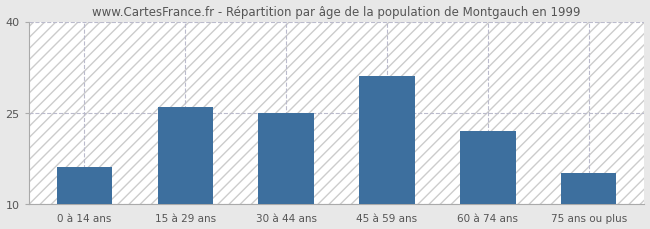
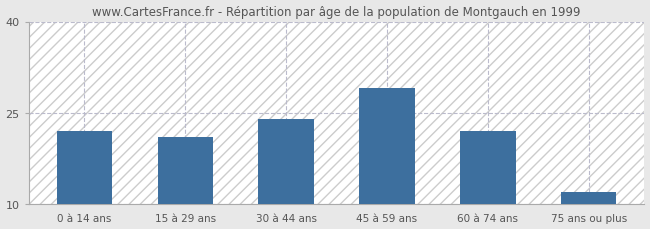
0 à 14 ans: 16 -> 22
15 à 29 ans: 26 -> 21
30 à 44 ans: 25 -> 24
45 à 59 ans: 31 -> 29
75 ans ou plus: 15 -> 12
